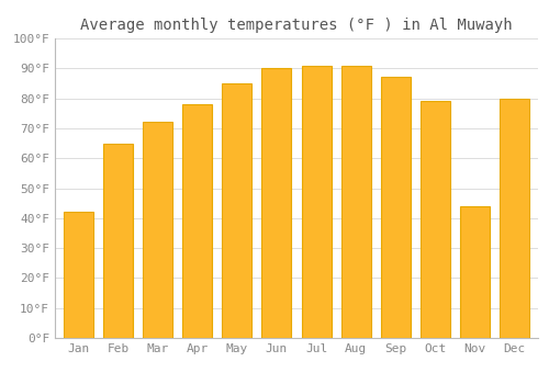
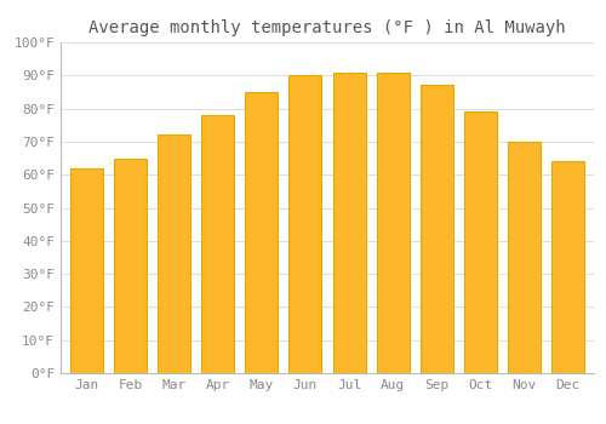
Jan: 42°F -> 62°F
Nov: 44°F -> 70°F
Dec: 80°F -> 64°F
